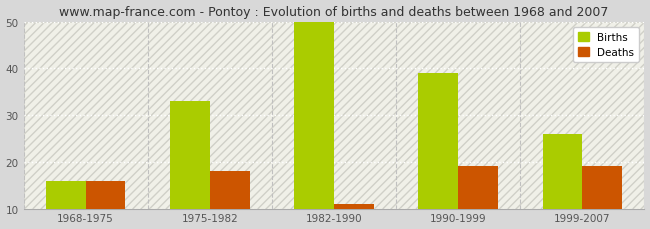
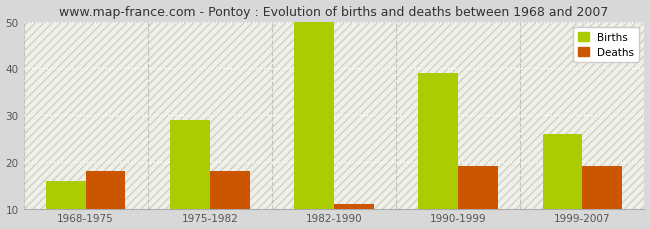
Deaths/1968-1975: 16 -> 18
Births/1975-1982: 33 -> 29
